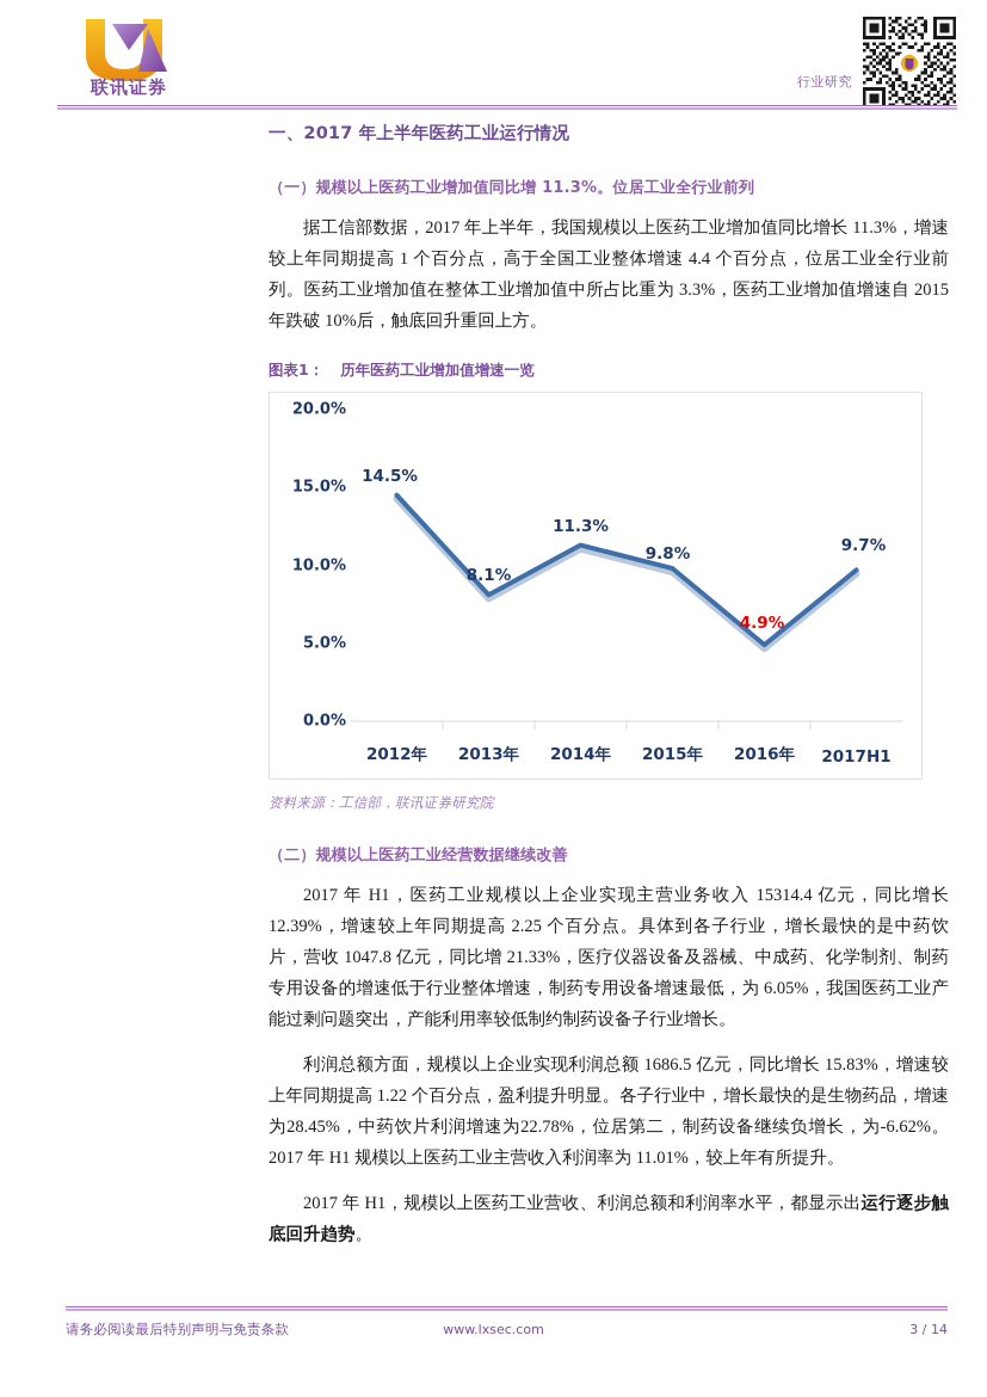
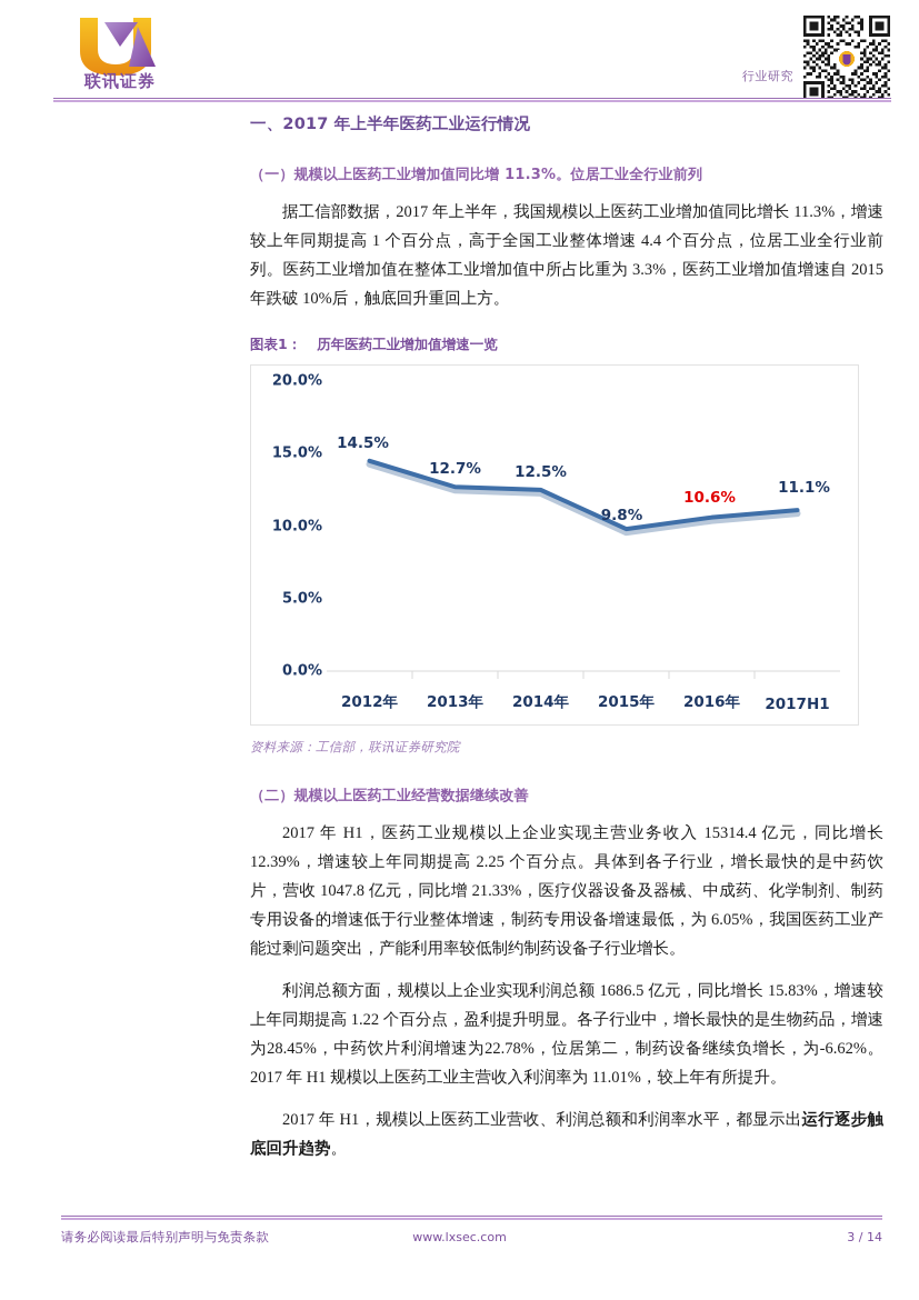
2013年: 8.1% -> 12.7%
2014年: 11.3% -> 12.5%
2016年: 4.9% -> 10.6%
2017H1: 9.7% -> 11.1%
